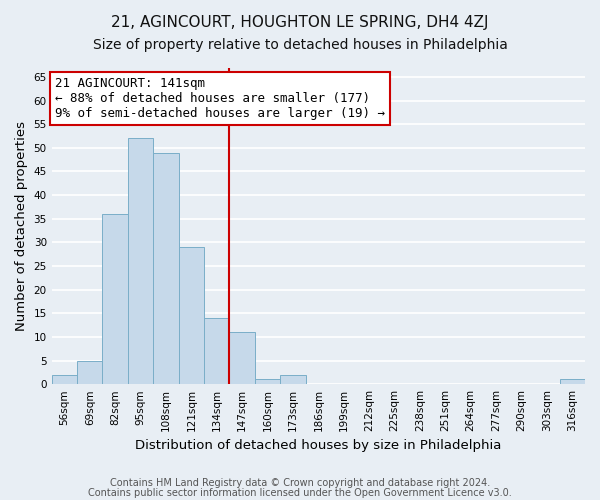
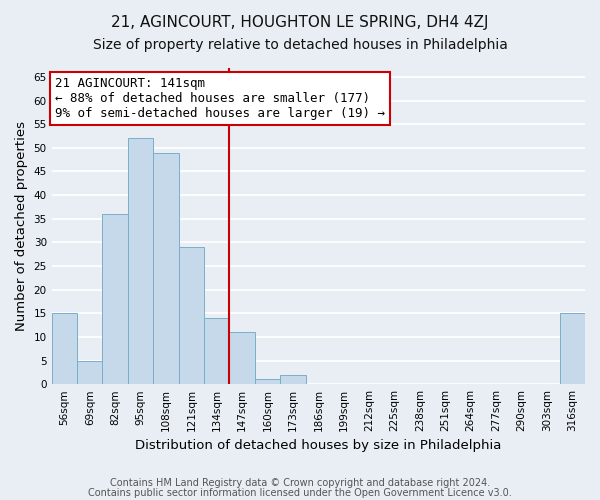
56sqm: 2 -> 15
316sqm: 1 -> 15
